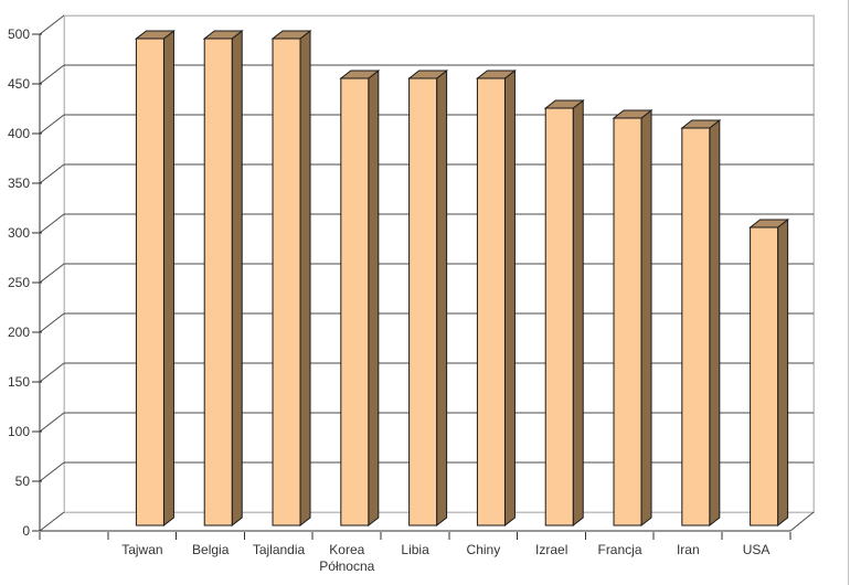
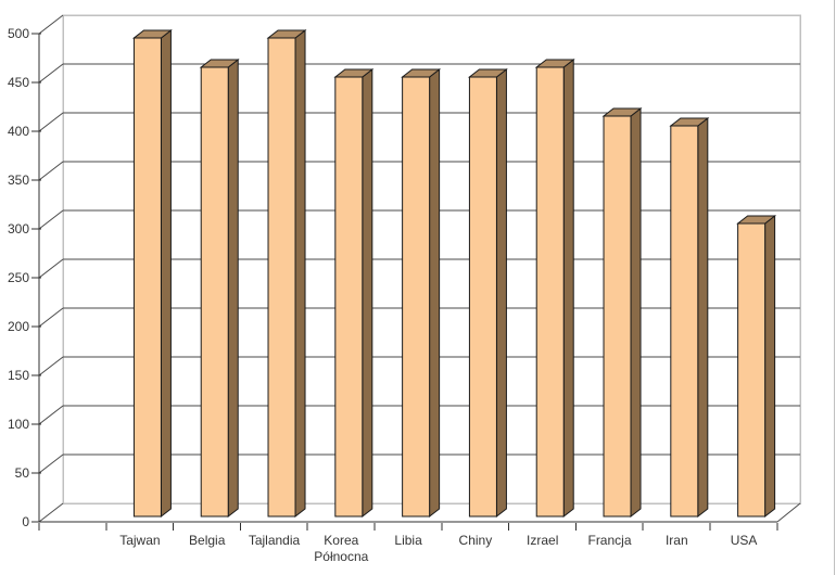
Belgia: 490 -> 460
Izrael: 420 -> 460
